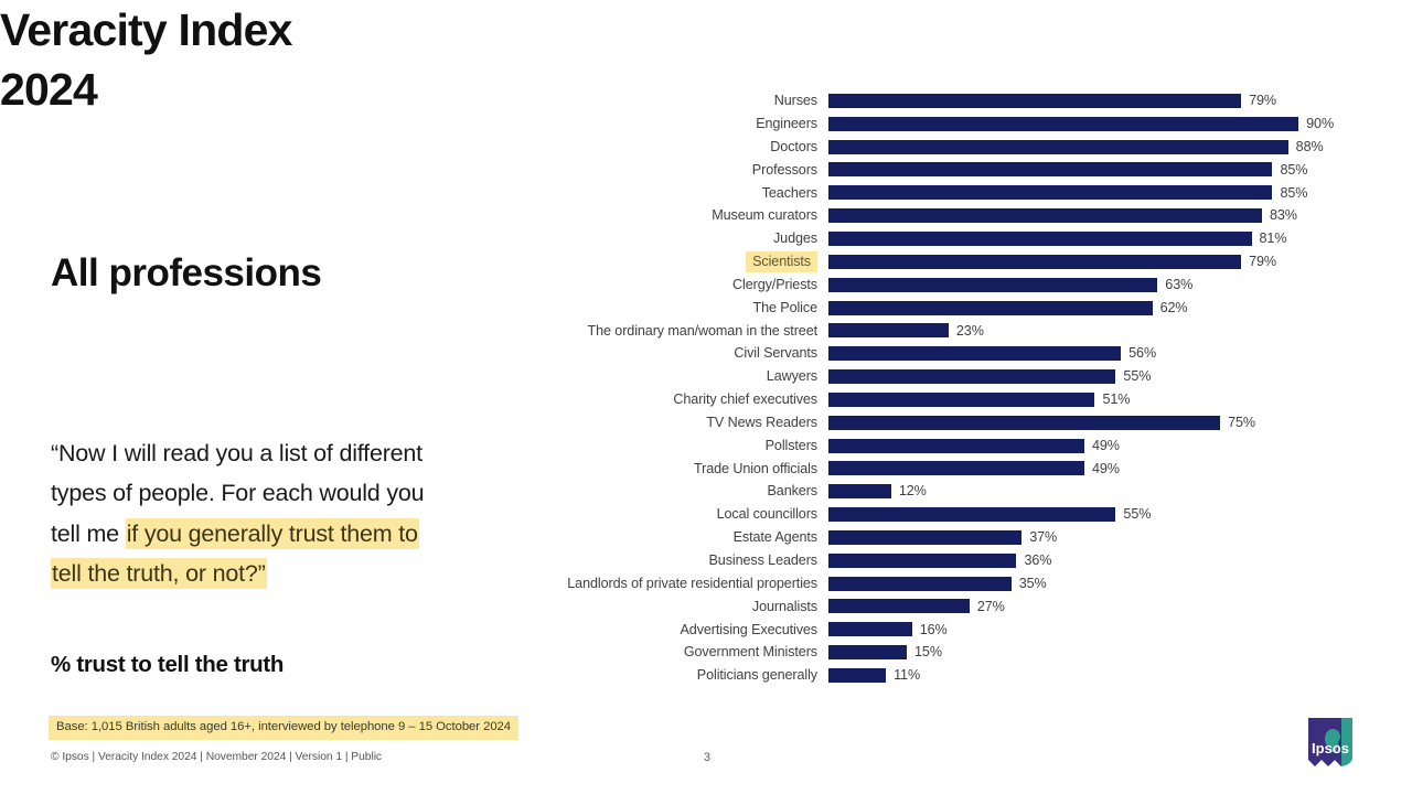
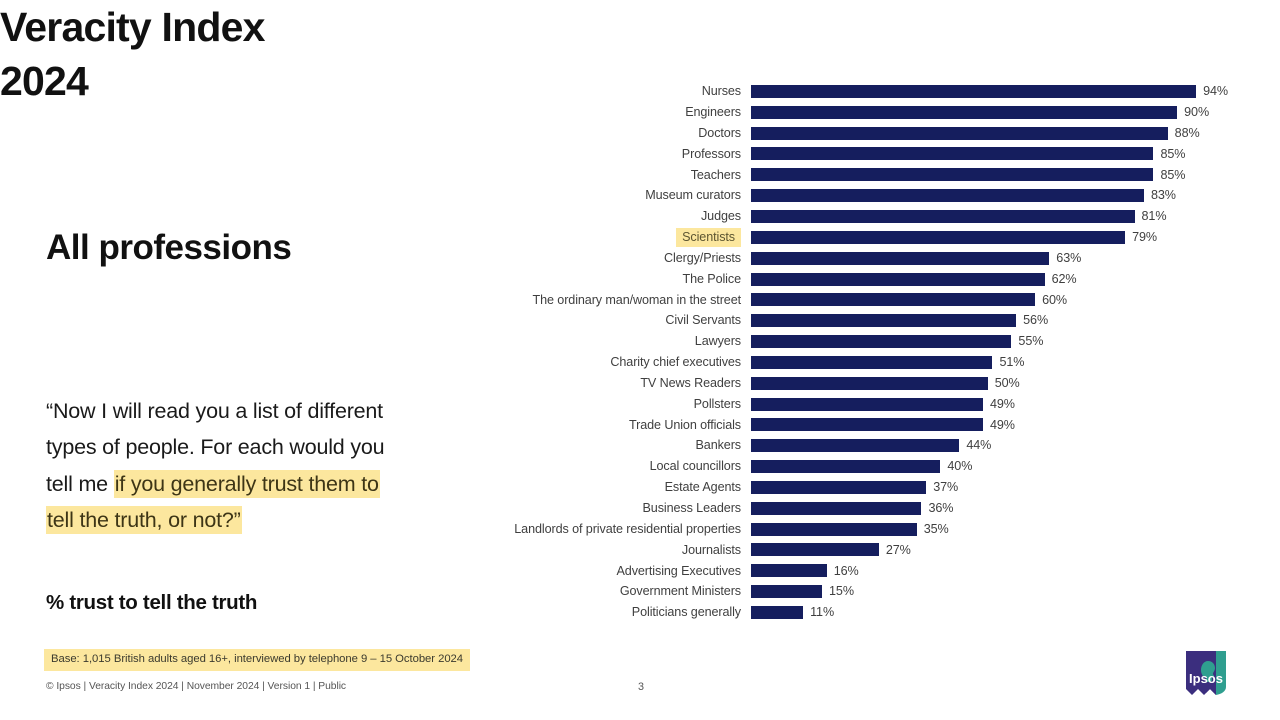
Nurses: 79% -> 94%
The ordinary man/woman in the street: 23% -> 60%
TV News Readers: 75% -> 50%
Bankers: 12% -> 44%
Local councillors: 55% -> 40%
